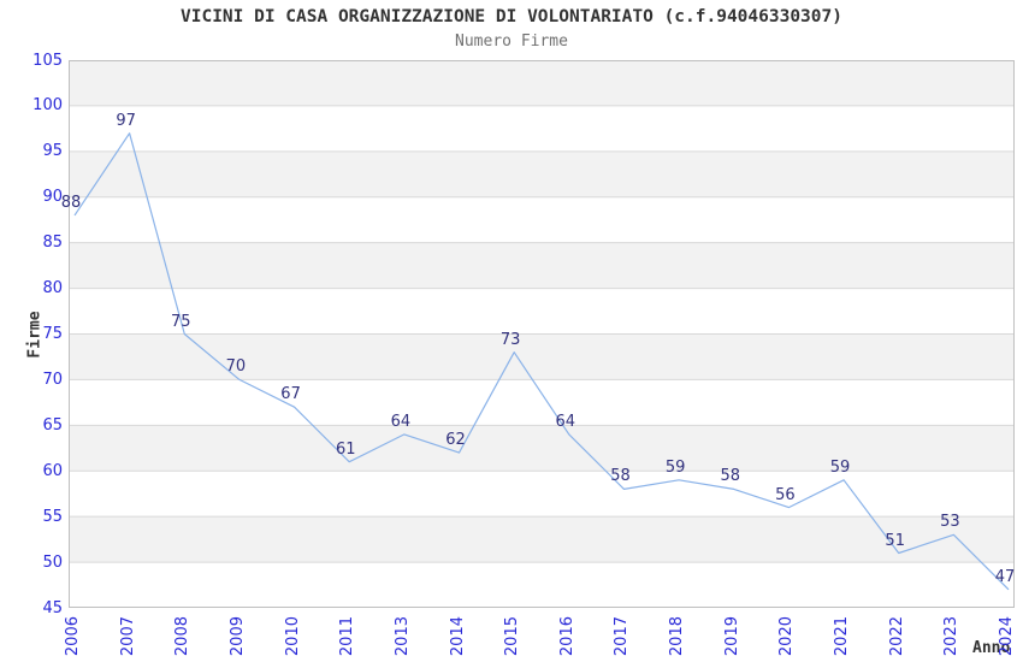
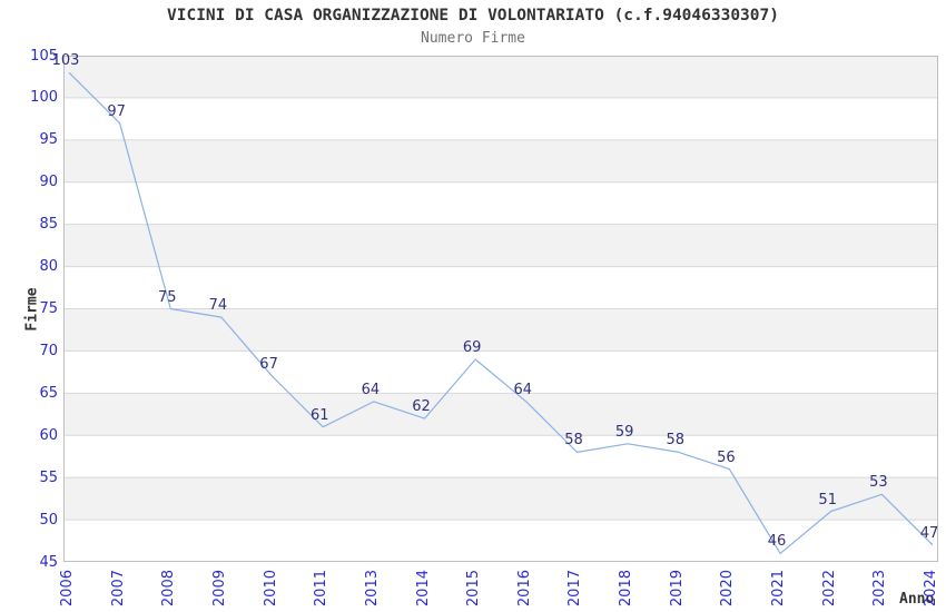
2006: 88 -> 103
2009: 70 -> 74
2015: 73 -> 69
2021: 59 -> 46
